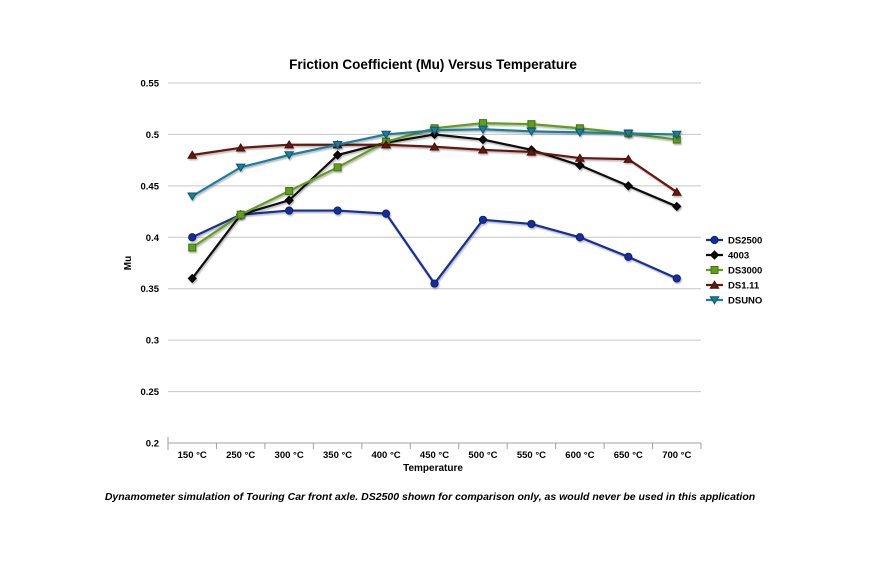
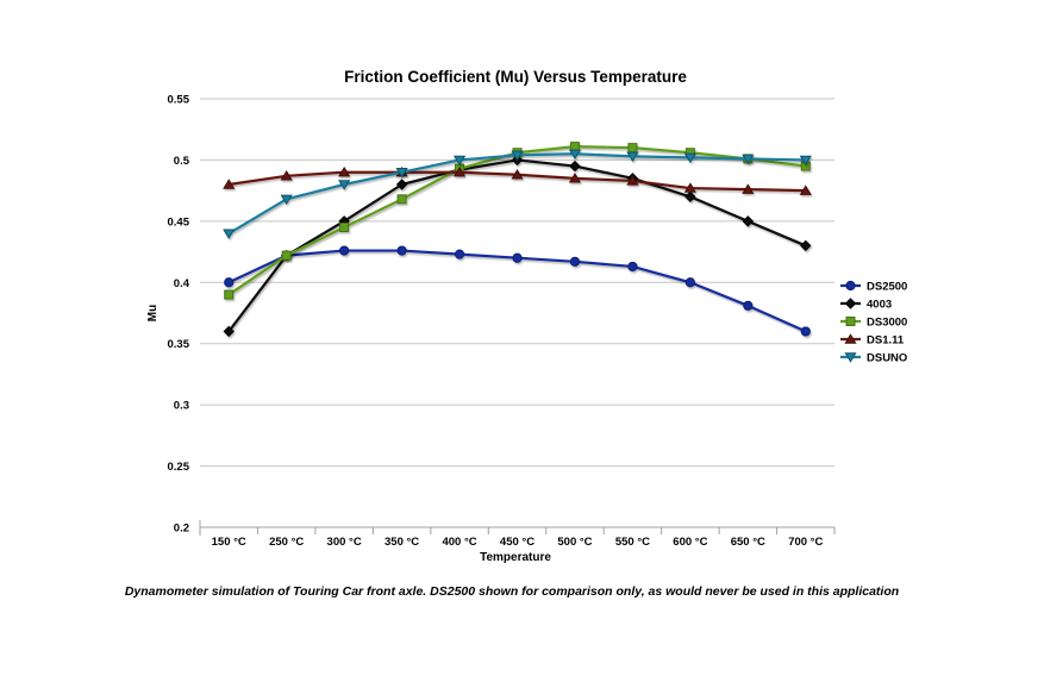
4003/300 °C: 0.436 -> 0.450
DS2500/450 °C: 0.355 -> 0.420
DS1.11/700 °C: 0.444 -> 0.475
